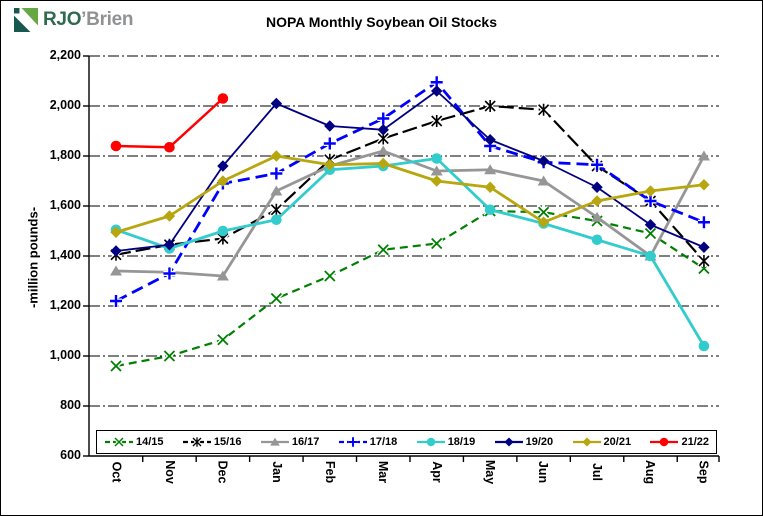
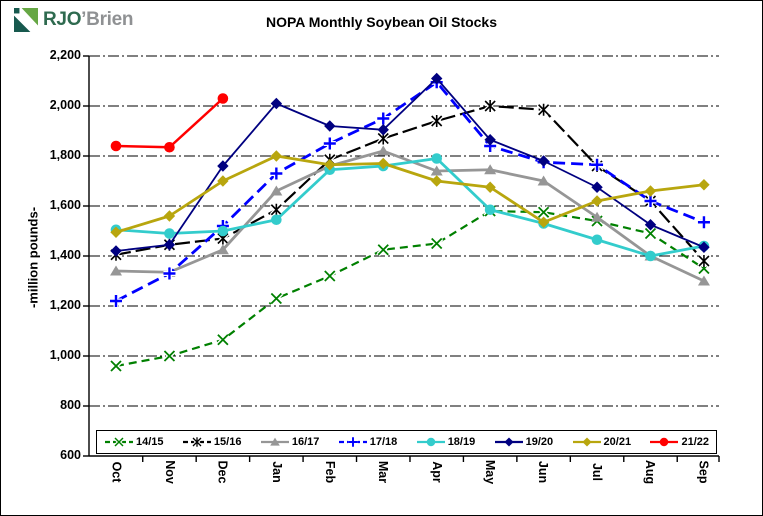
18/19/Nov: 1430 -> 1490
16/17/Dec: 1320 -> 1420
17/18/Dec: 1690 -> 1520
19/20/Apr: 2060 -> 2110
16/17/Sep: 1800 -> 1300
18/19/Sep: 1040 -> 1440
